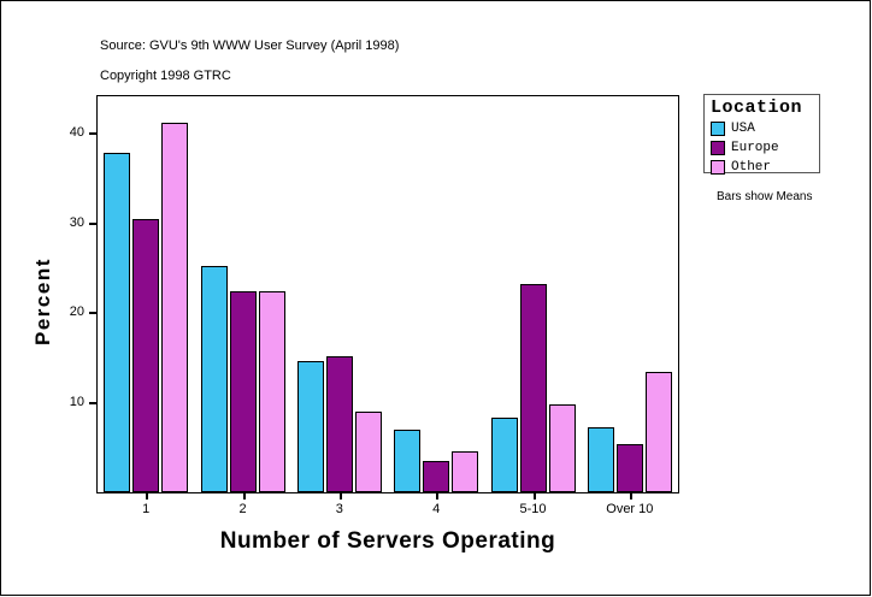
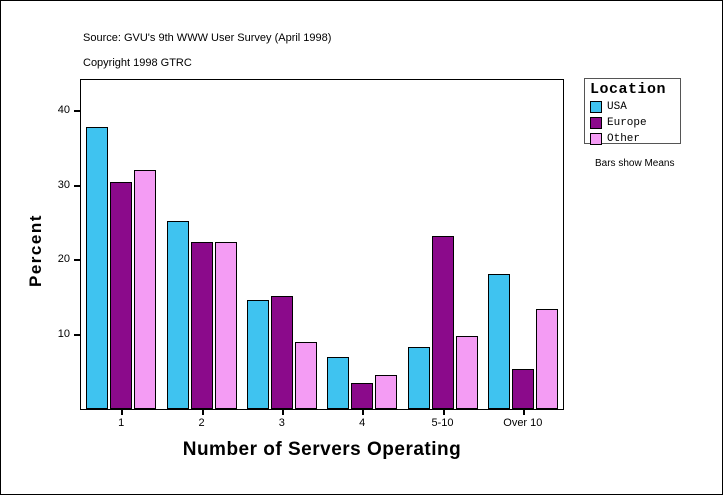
Other/1: 41 -> 32
USA/Over 10: 7 -> 18
